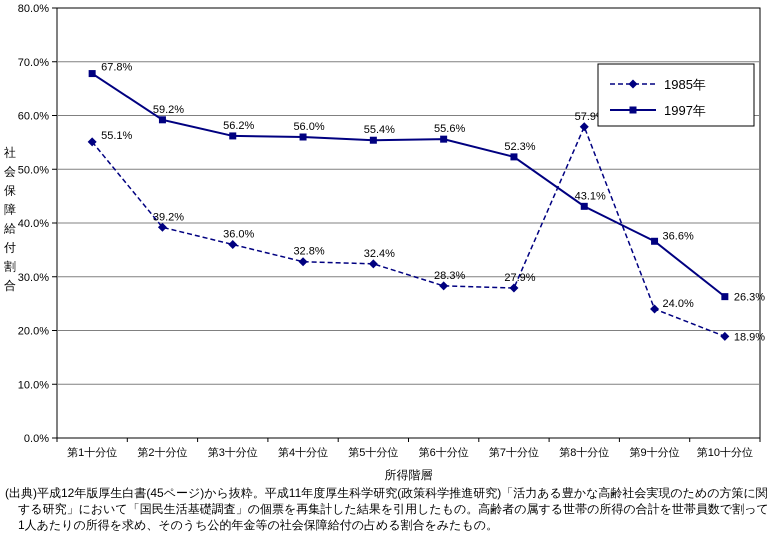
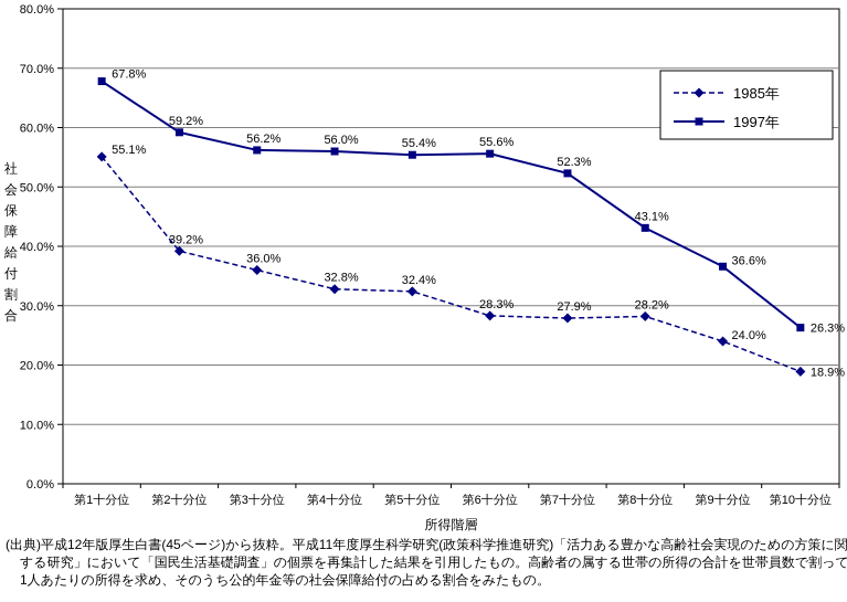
1985年/第8十分位: 57.9% -> 28.2%
